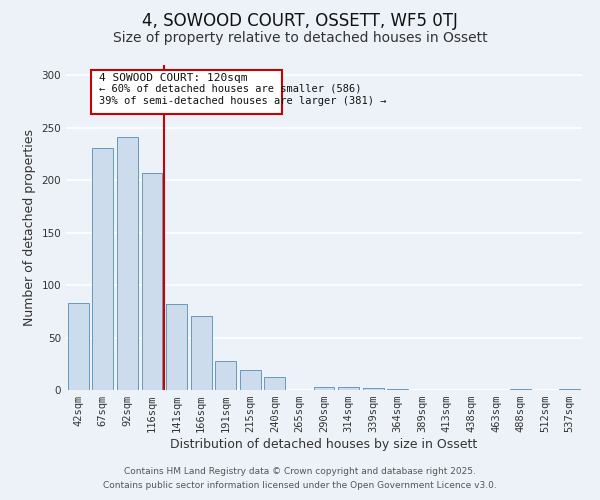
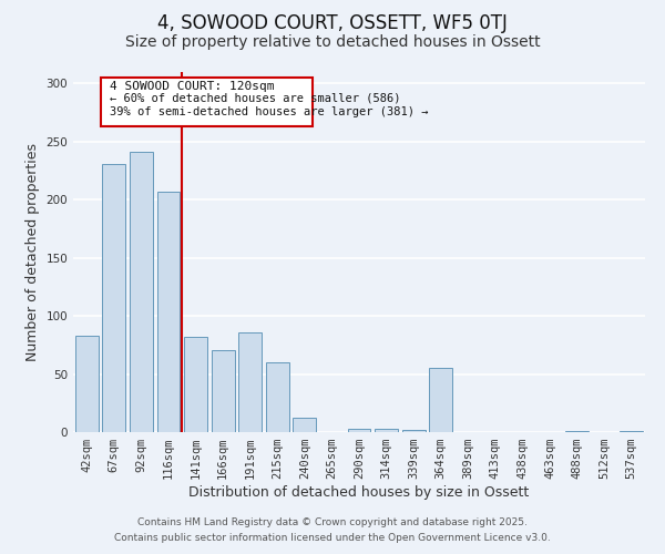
191sqm: 28 -> 86
215sqm: 19 -> 60
364sqm: 1 -> 55
